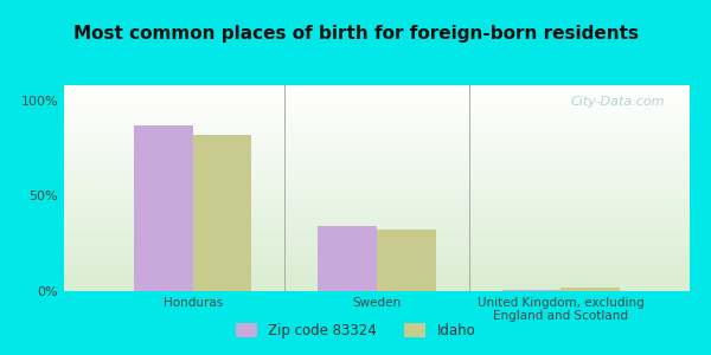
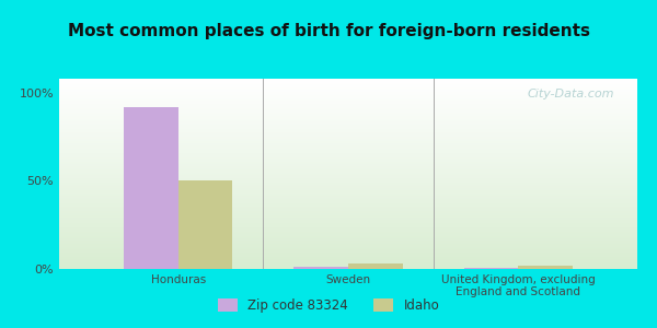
Zip code 83324/Honduras: 87% -> 92%
Idaho/Honduras: 82% -> 50%
Zip code 83324/Sweden: 34% -> 1%
Idaho/Sweden: 32% -> 3%
